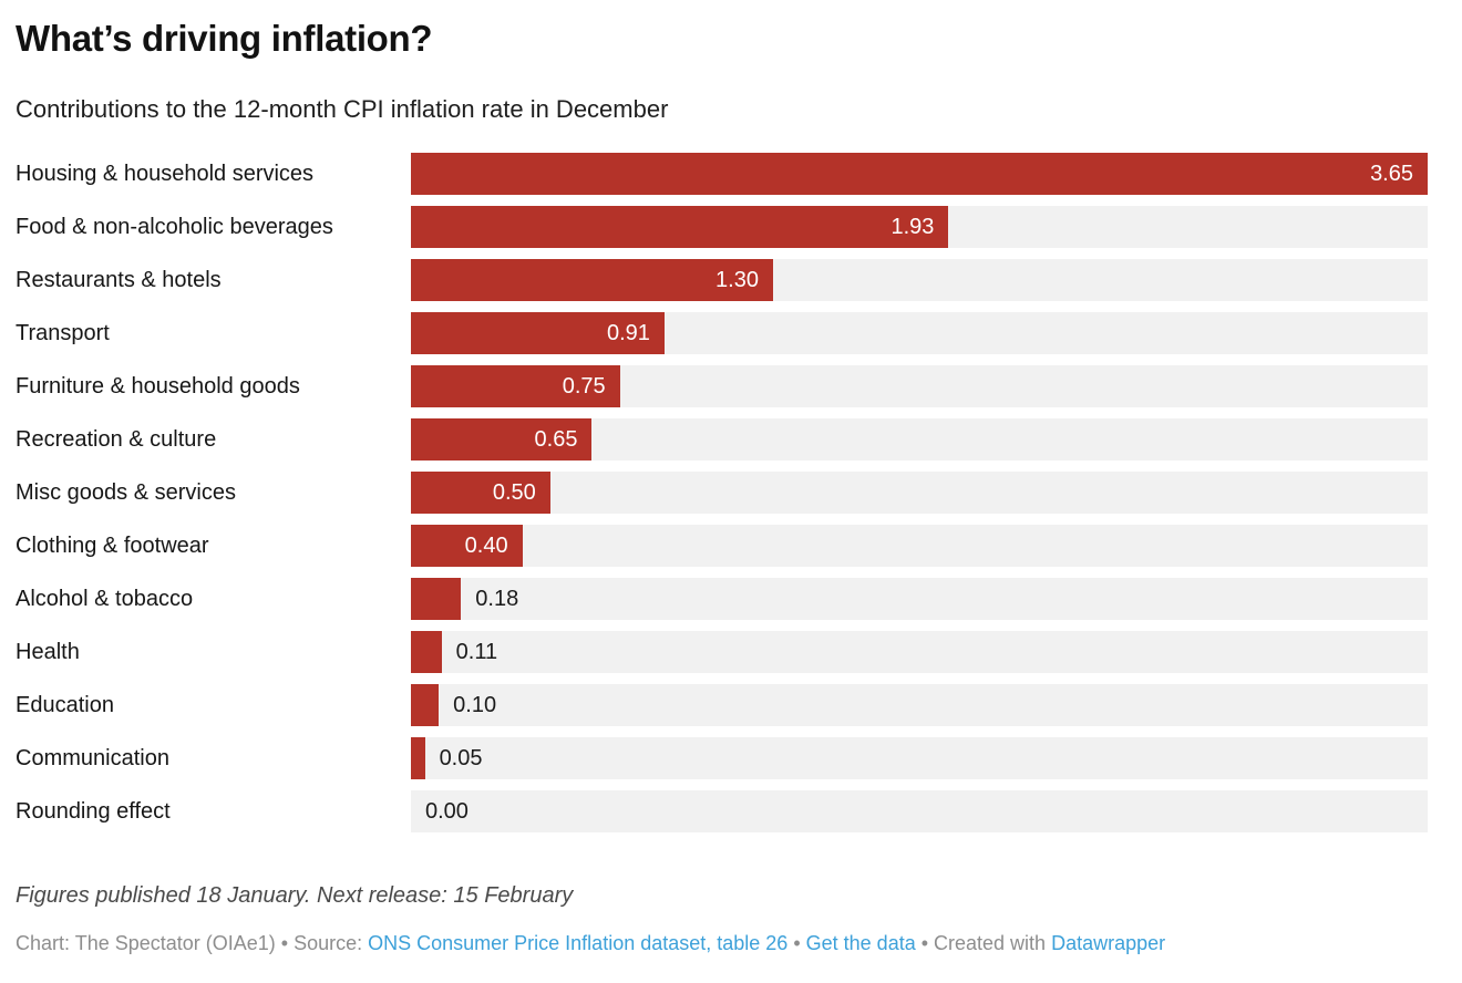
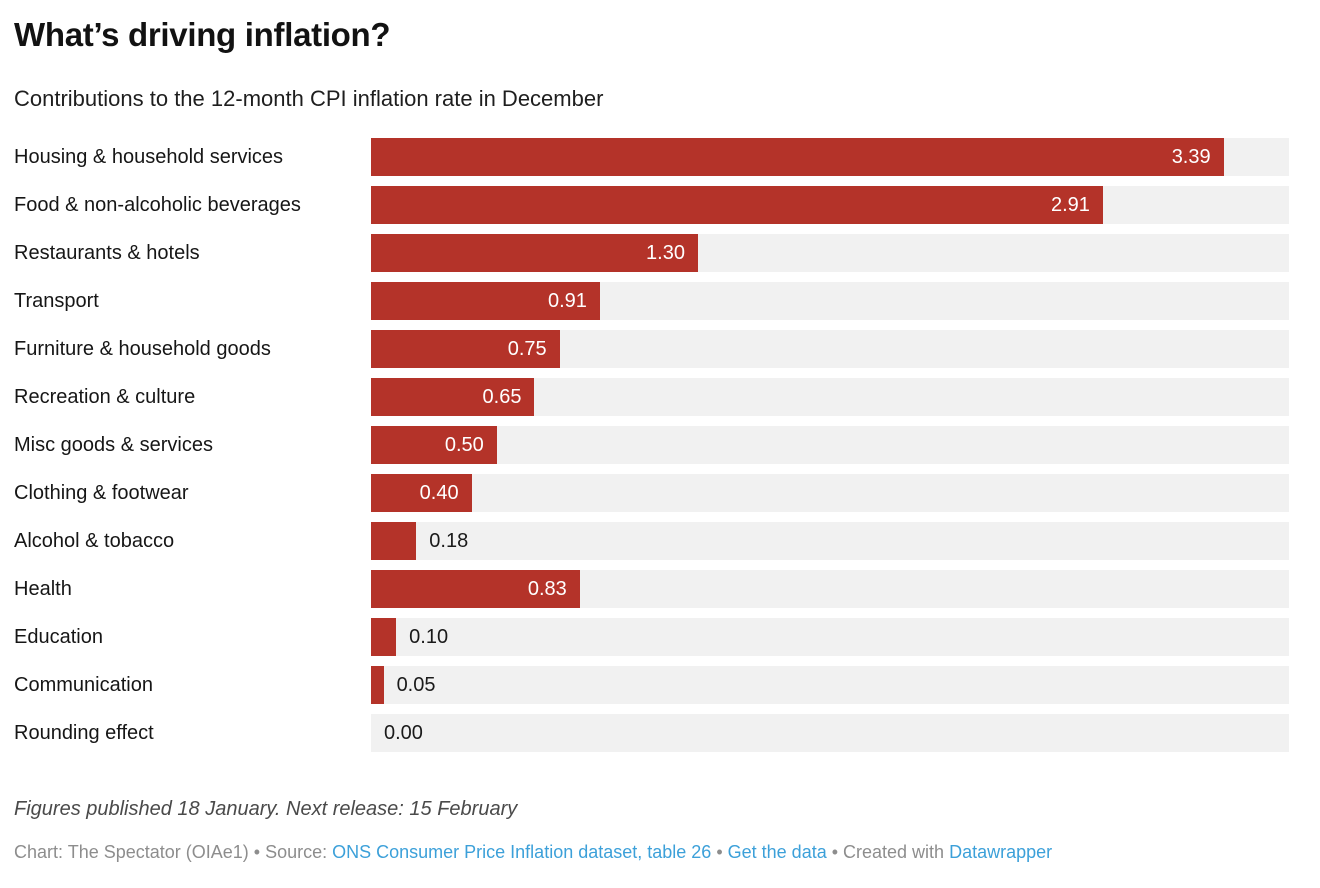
Housing & household services: 3.65 -> 3.39
Food & non-alcoholic beverages: 1.93 -> 2.91
Health: 0.11 -> 0.83
